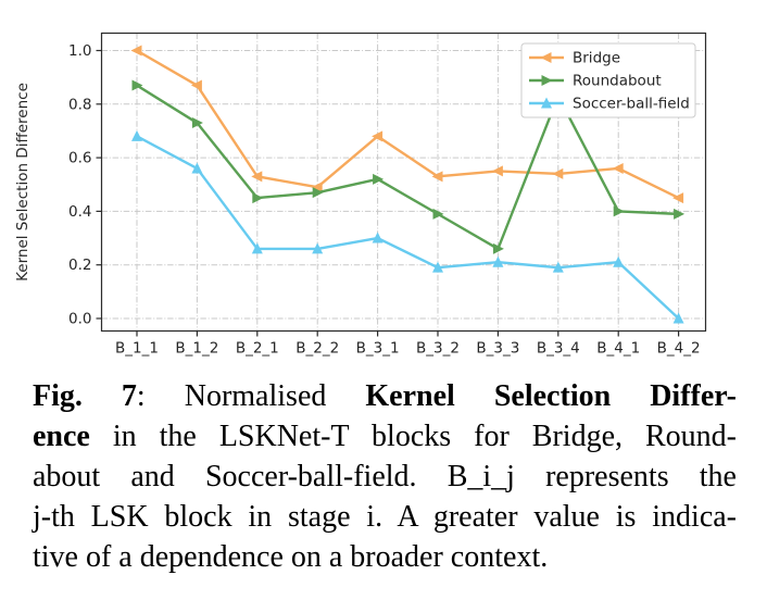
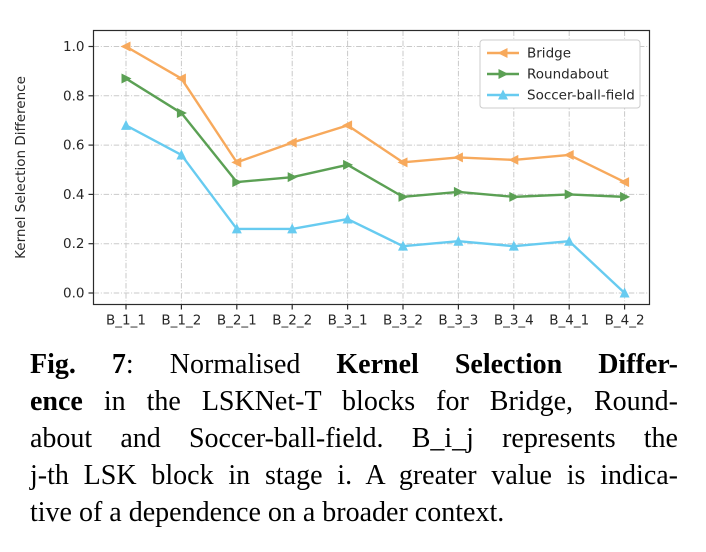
Bridge/B_2_2: 0.49 -> 0.61
Roundabout/B_3_3: 0.26 -> 0.41
Roundabout/B_3_4: 0.83 -> 0.39
